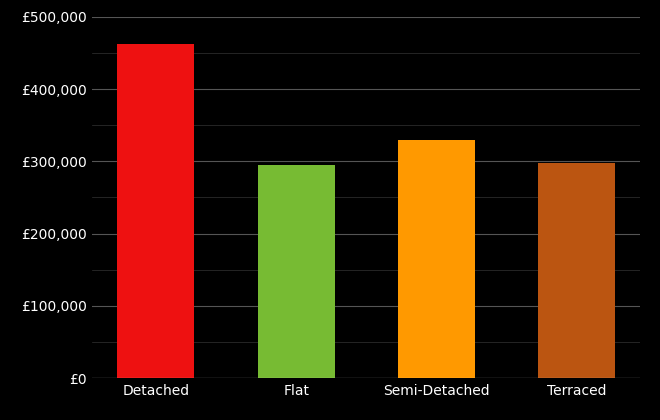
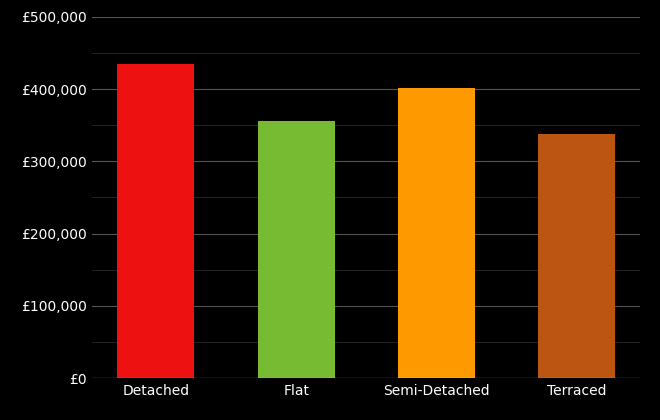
Detached: £462,000 -> £434,000
Flat: £295,000 -> £356,000
Semi-Detached: £330,000 -> £402,000
Terraced: £298,000 -> £338,000
